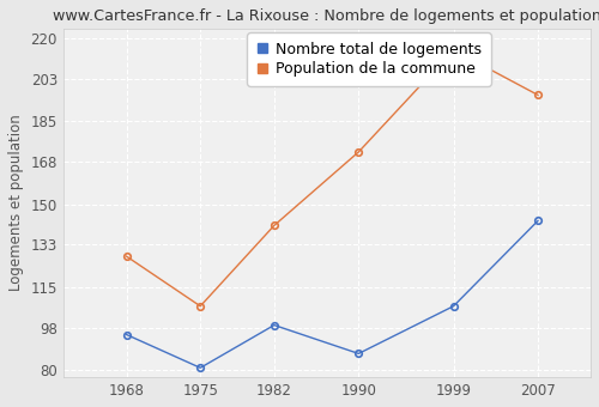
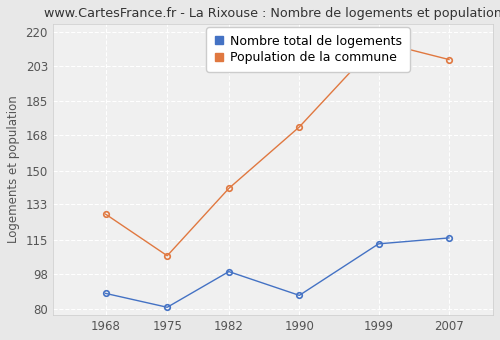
Nombre total de logements/1968: 95 -> 88
Nombre total de logements/1999: 107 -> 113
Nombre total de logements/2007: 143 -> 116
Population de la commune/2007: 196 -> 206
